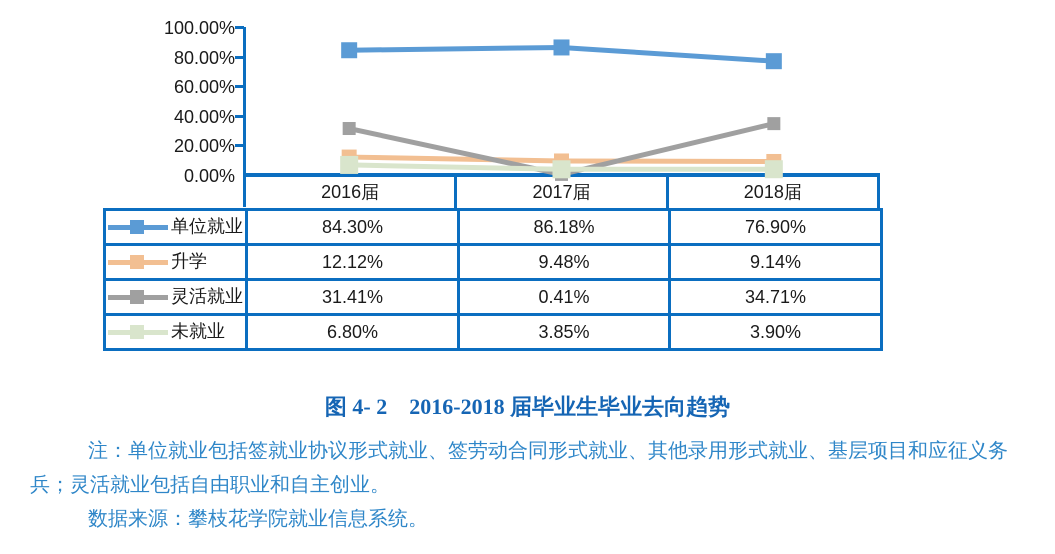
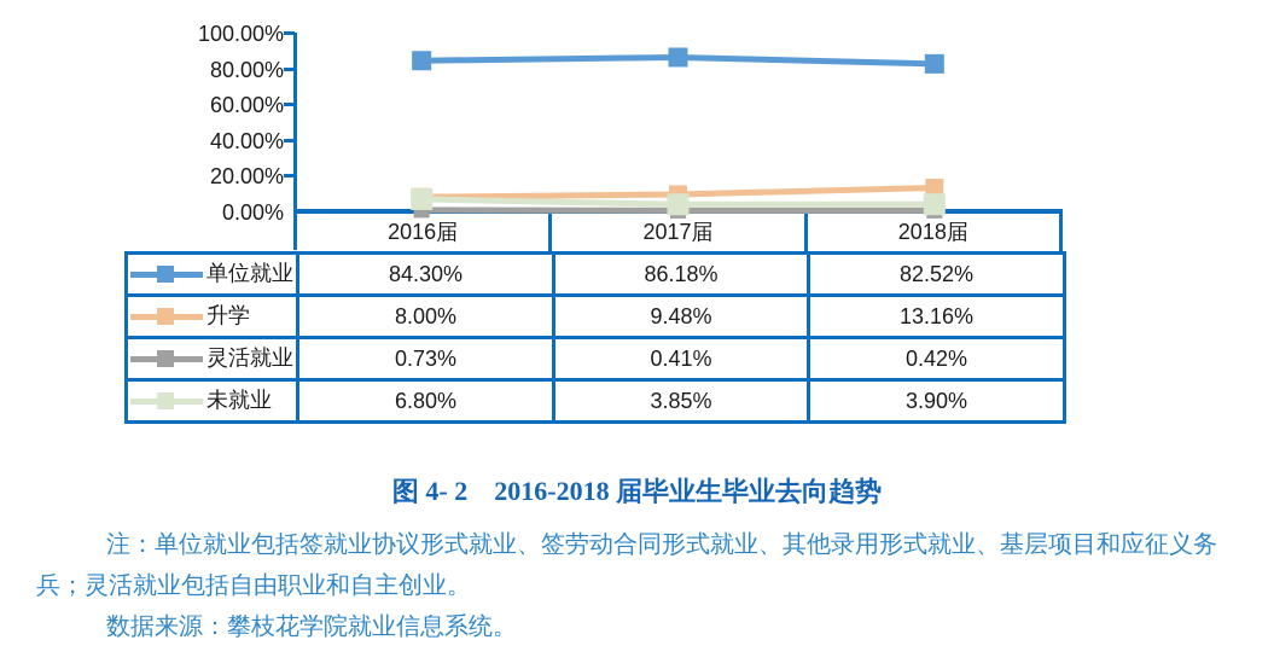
升学/2016届: 12.12% -> 8.00%
灵活就业/2016届: 31.41% -> 0.73%
单位就业/2018届: 76.90% -> 82.52%
升学/2018届: 9.14% -> 13.16%
灵活就业/2018届: 34.71% -> 0.42%
